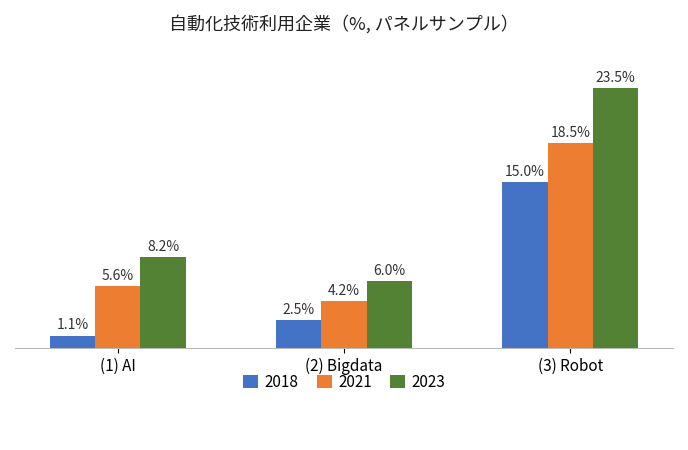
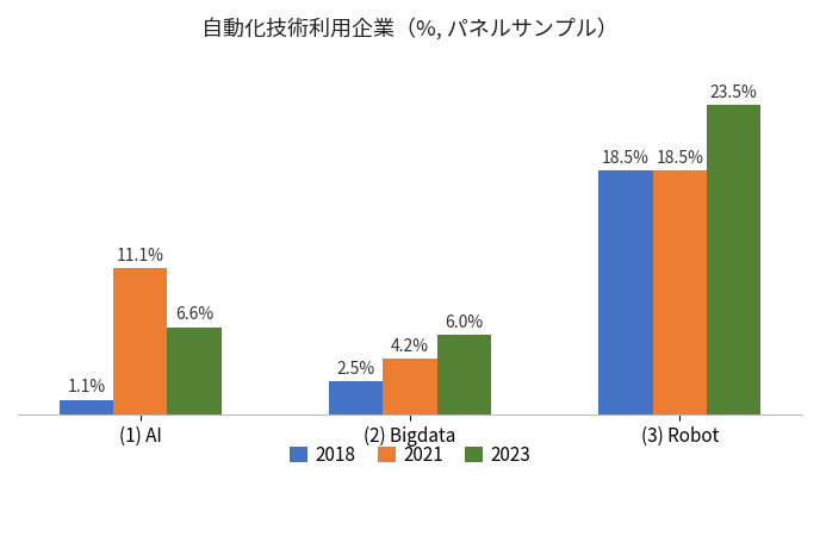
2021/(1) AI: 5.6% -> 11.1%
2023/(1) AI: 8.2% -> 6.6%
2018/(3) Robot: 15.0% -> 18.5%
